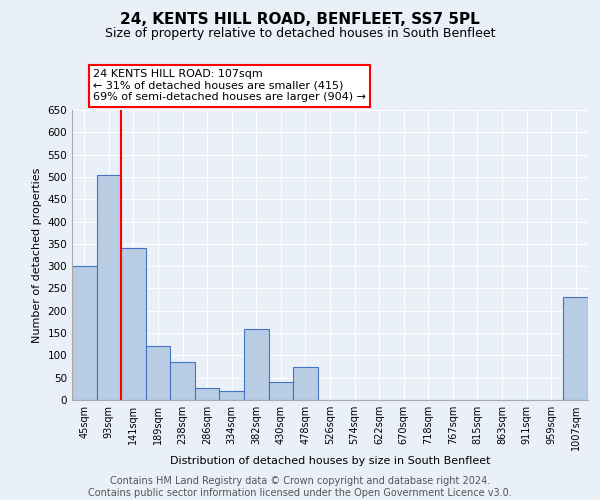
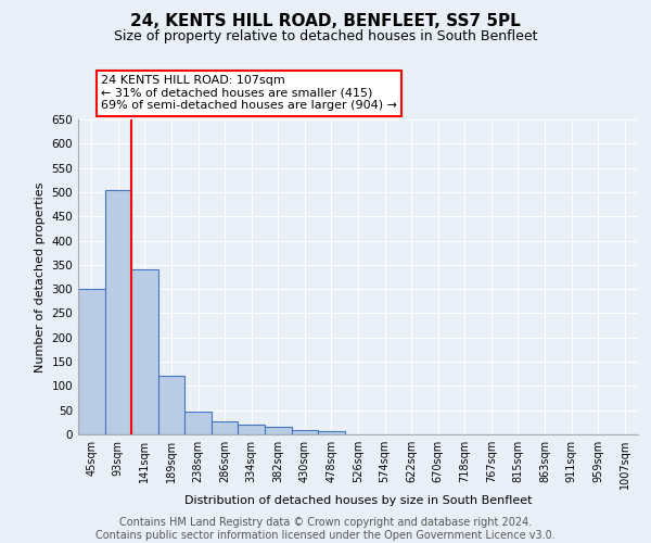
238sqm: 85 -> 47
382sqm: 160 -> 15
430sqm: 40 -> 10
478sqm: 75 -> 7
1007sqm: 230 -> 1
